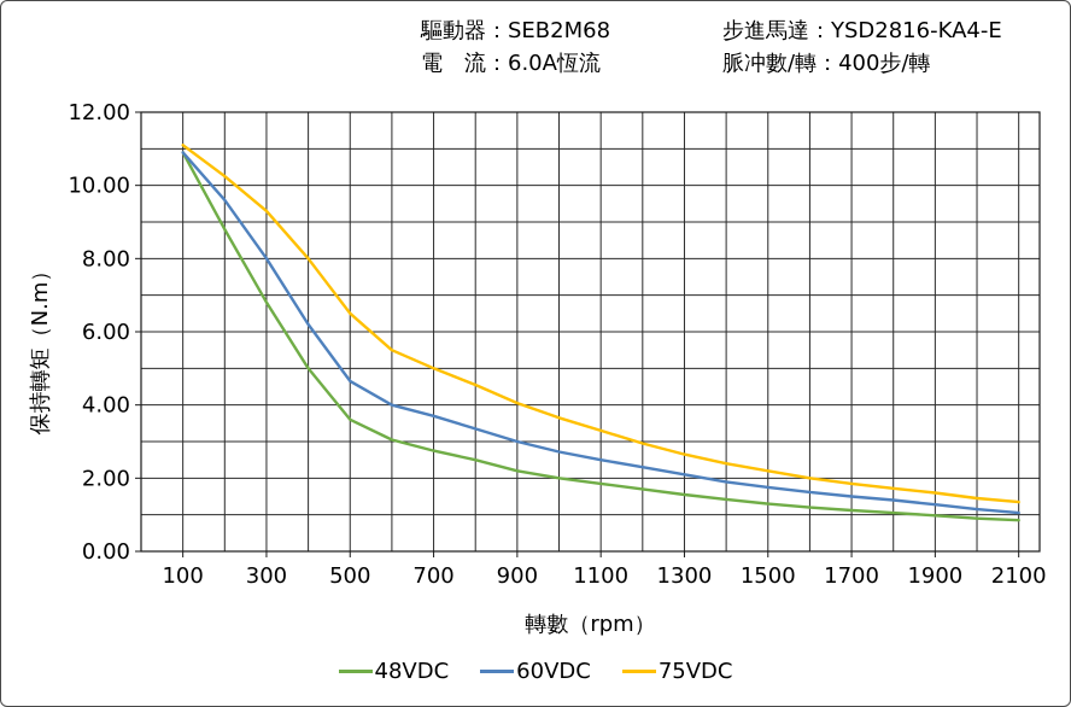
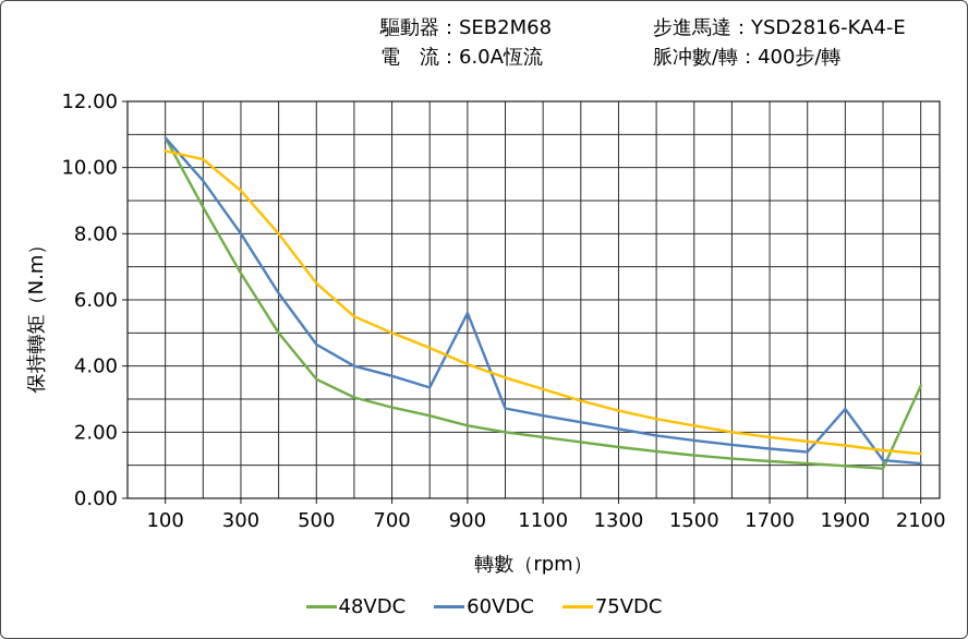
75VDC/100: 11.1 -> 10.5
60VDC/900: 3.0 -> 5.6
60VDC/1900: 1.3 -> 2.7
48VDC/2100: 0.8 -> 3.4
